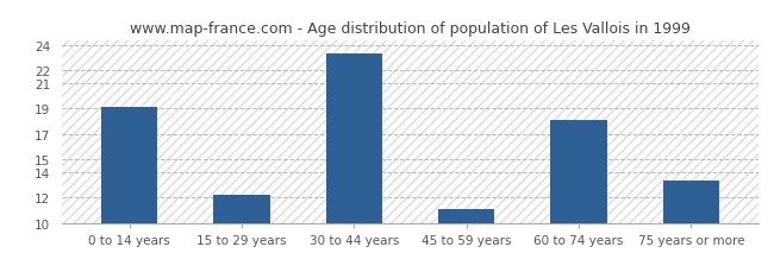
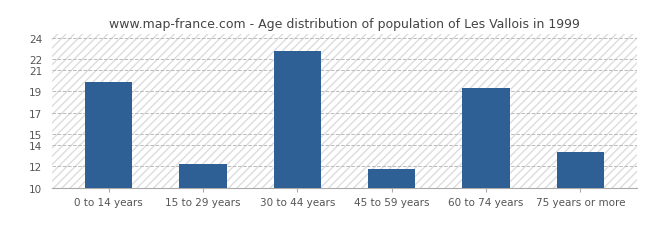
0 to 14 years: 19.1 -> 19.9
30 to 44 years: 23.3 -> 22.8
45 to 59 years: 11.1 -> 11.7
60 to 74 years: 18.1 -> 19.3
